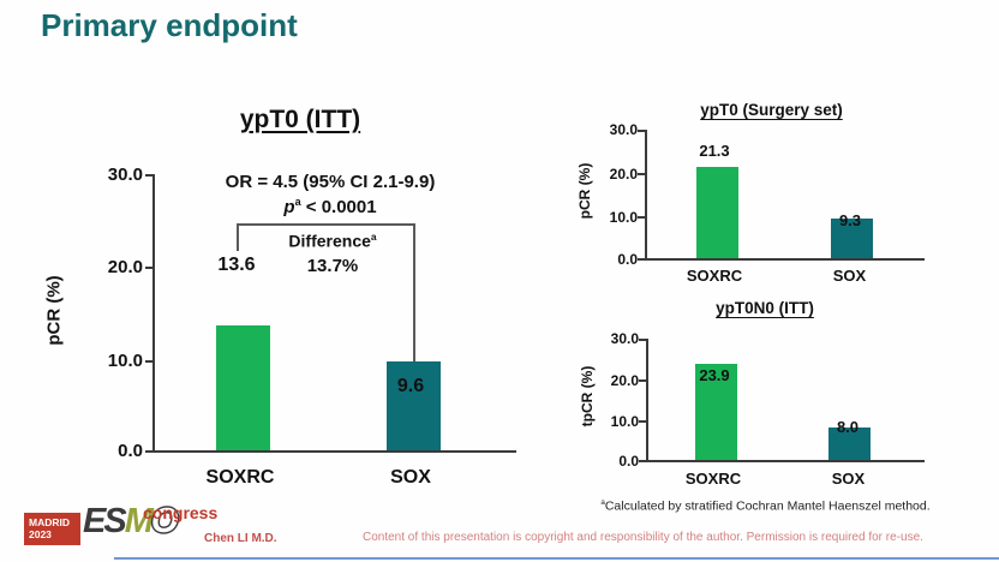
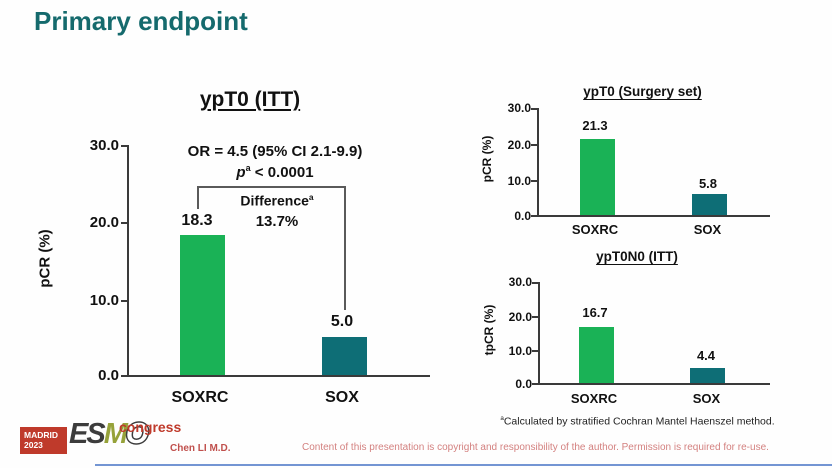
ypT0 (ITT)/SOXRC: 13.6 -> 18.3
ypT0 (ITT)/SOX: 9.6 -> 5.0
ypT0 (Surgery set)/SOX: 9.3 -> 5.8
ypT0N0 (ITT)/SOXRC: 23.9 -> 16.7
ypT0N0 (ITT)/SOX: 8.0 -> 4.4
